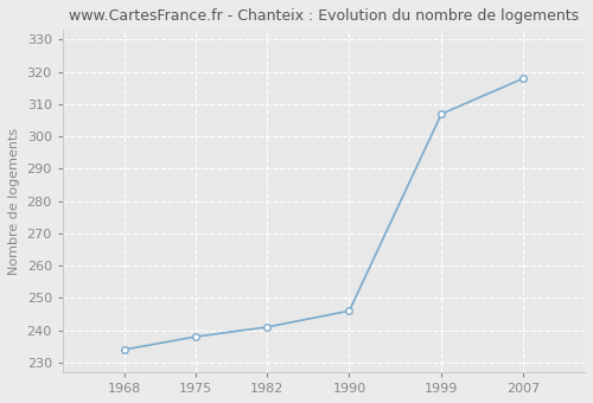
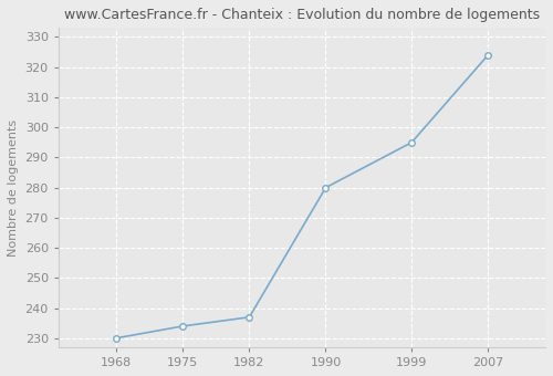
1968: 234 -> 230
1975: 238 -> 234
1982: 241 -> 237
1990: 246 -> 280
1999: 307 -> 295
2007: 318 -> 324
